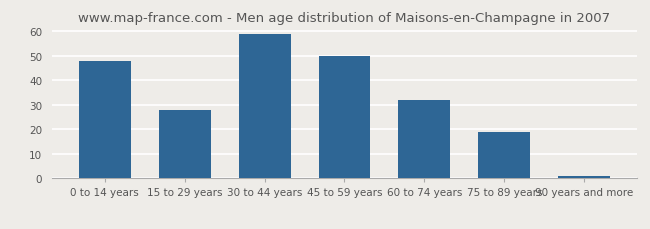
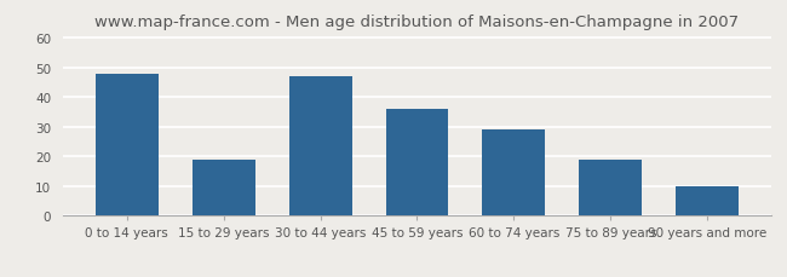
15 to 29 years: 28 -> 19
30 to 44 years: 59 -> 47
45 to 59 years: 50 -> 36
60 to 74 years: 32 -> 29
90 years and more: 1 -> 10
